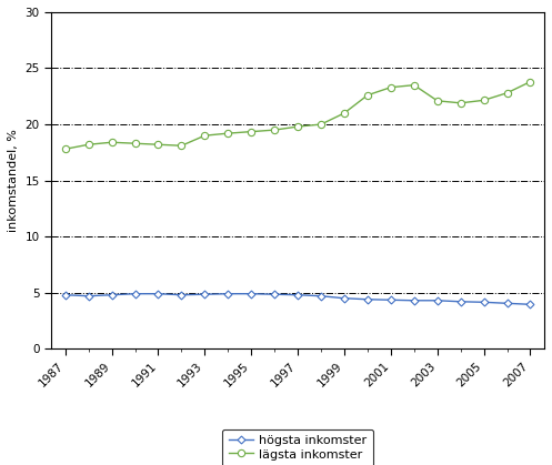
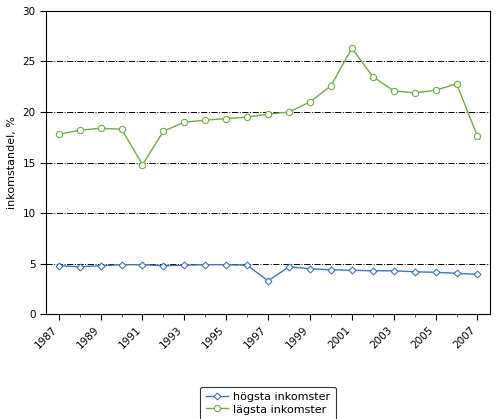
lägsta inkomster/1991: 18.2 -> 14.8
högsta inkomster/1997: 4.8 -> 3.3
lägsta inkomster/2001: 23.3 -> 26.3
lägsta inkomster/2007: 23.8 -> 17.6
